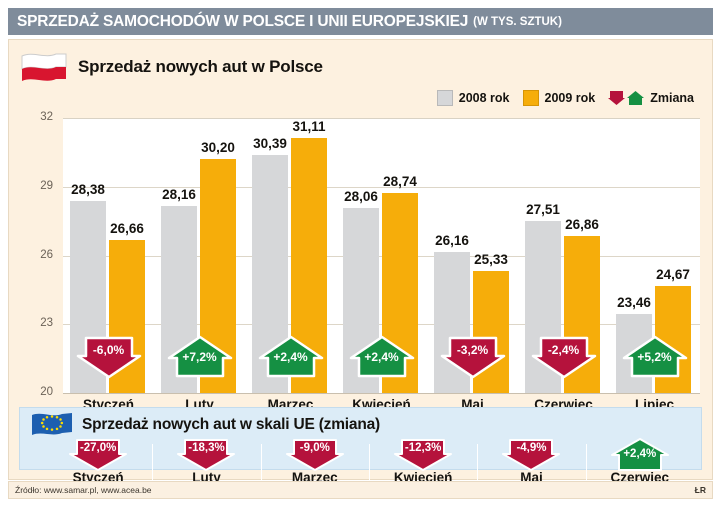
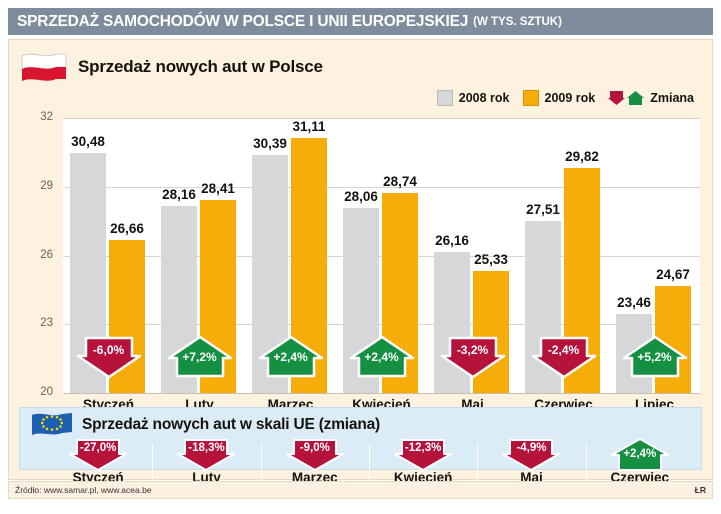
Sprzedaż nowych aut w Polsce/2008 rok/Styczeń: 28,38 -> 30,48
Sprzedaż nowych aut w Polsce/2009 rok/Luty: 30,20 -> 28,41
Sprzedaż nowych aut w Polsce/2009 rok/Czerwiec: 26,86 -> 29,82
